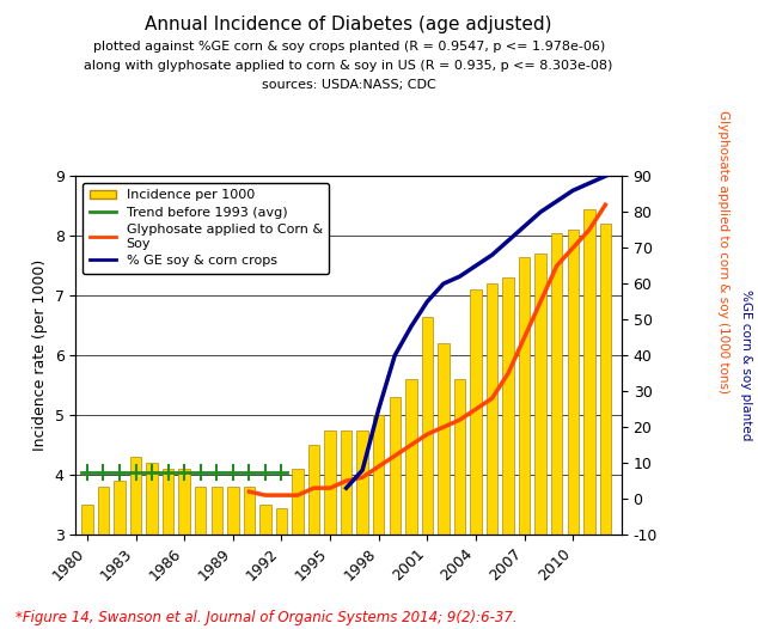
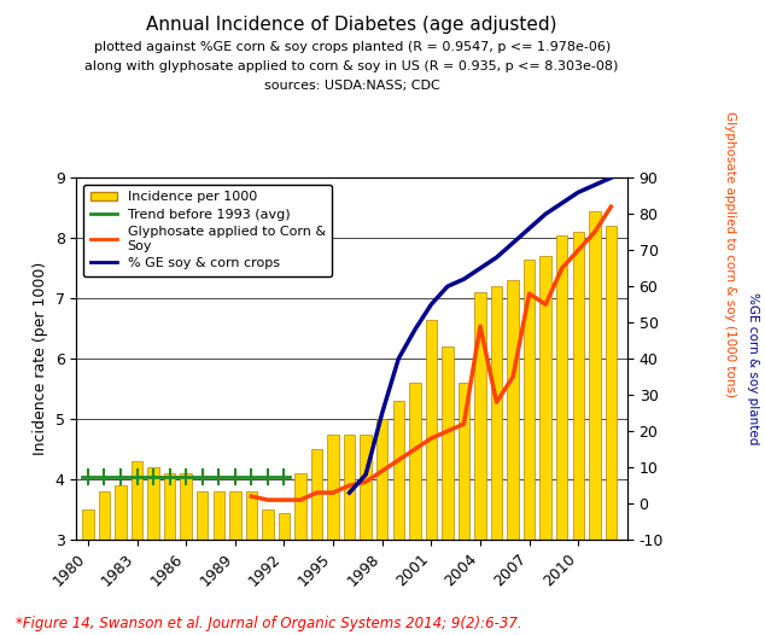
Glyphosate applied to Corn & Soy/2004: 25 -> 49
Glyphosate applied to Corn & Soy/2007: 45 -> 58
